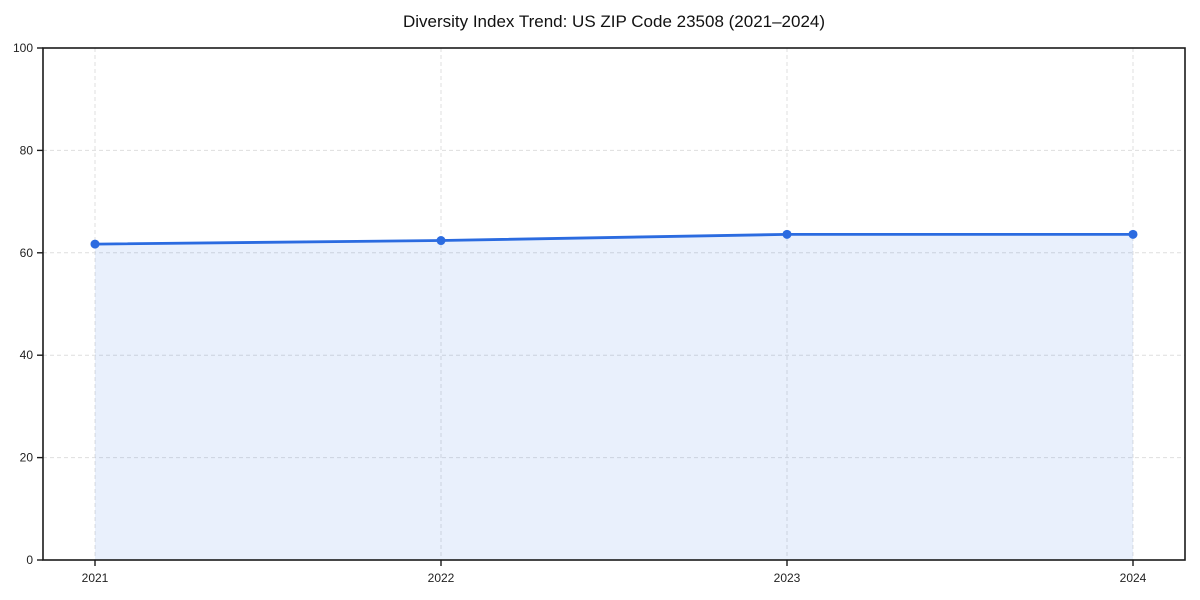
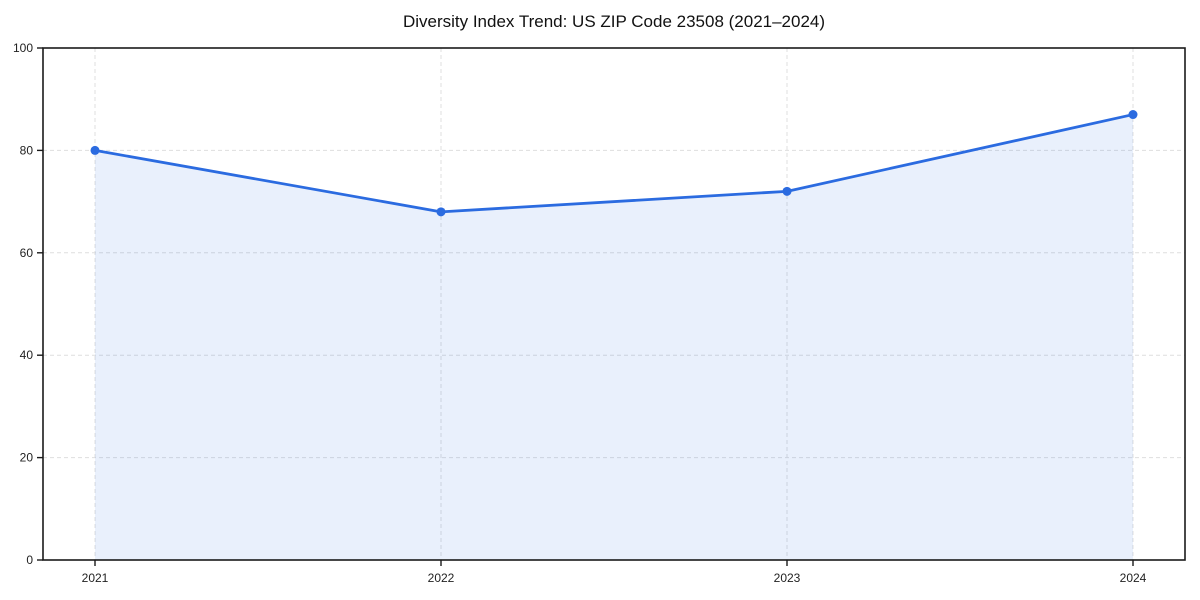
2021: 62 -> 80
2022: 62 -> 68
2023: 64 -> 72
2024: 64 -> 87
